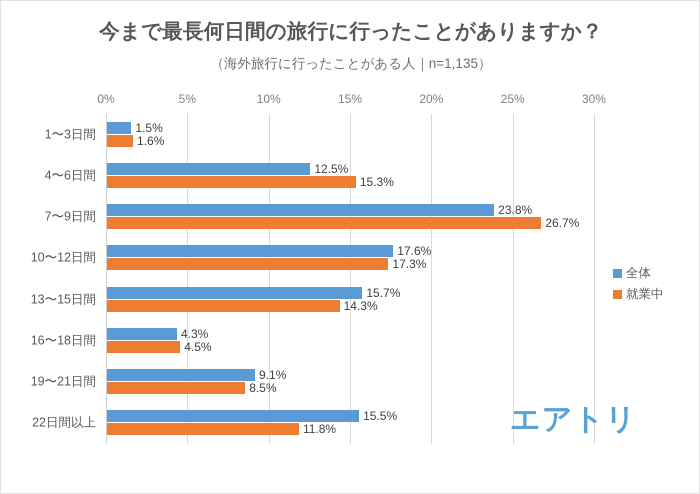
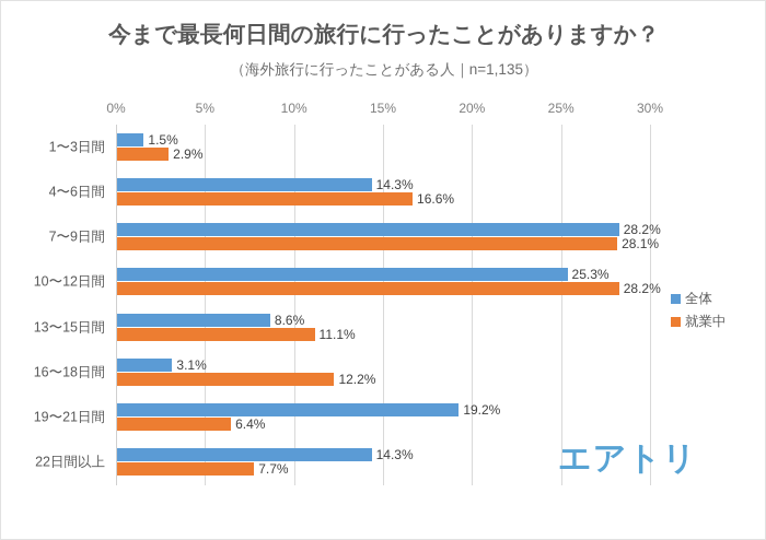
就業中/1〜3日間: 1.6% -> 2.9%
全体/4〜6日間: 12.5% -> 14.3%
就業中/4〜6日間: 15.3% -> 16.6%
全体/7〜9日間: 23.8% -> 28.2%
就業中/7〜9日間: 26.7% -> 28.1%
全体/10〜12日間: 17.6% -> 25.3%
就業中/10〜12日間: 17.3% -> 28.2%
全体/13〜15日間: 15.7% -> 8.6%
就業中/13〜15日間: 14.3% -> 11.1%
全体/16〜18日間: 4.3% -> 3.1%
就業中/16〜18日間: 4.5% -> 12.2%
全体/19〜21日間: 9.1% -> 19.2%
就業中/19〜21日間: 8.5% -> 6.4%
全体/22日間以上: 15.5% -> 14.3%
就業中/22日間以上: 11.8% -> 7.7%
